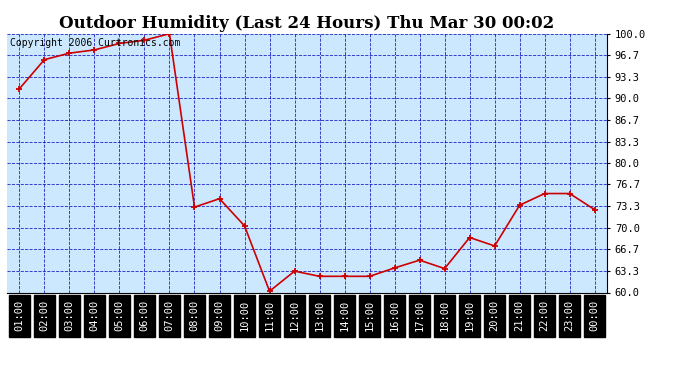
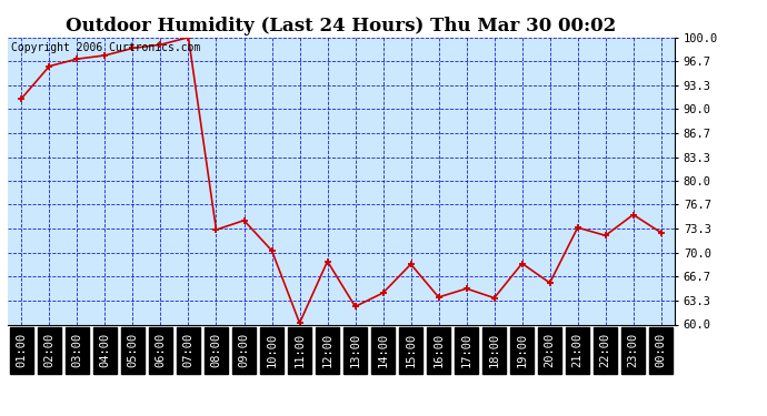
12:00: 63.3 -> 68.8
14:00: 62.5 -> 64.4
15:00: 62.5 -> 68.4
20:00: 67.2 -> 65.8
22:00: 75.3 -> 72.4
